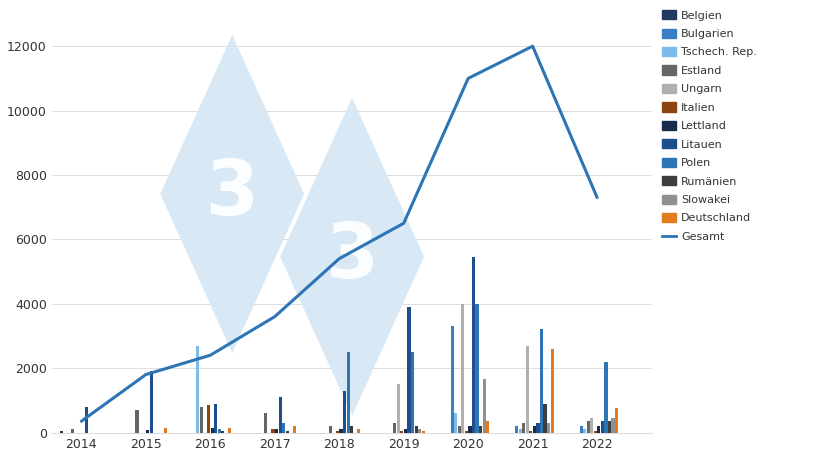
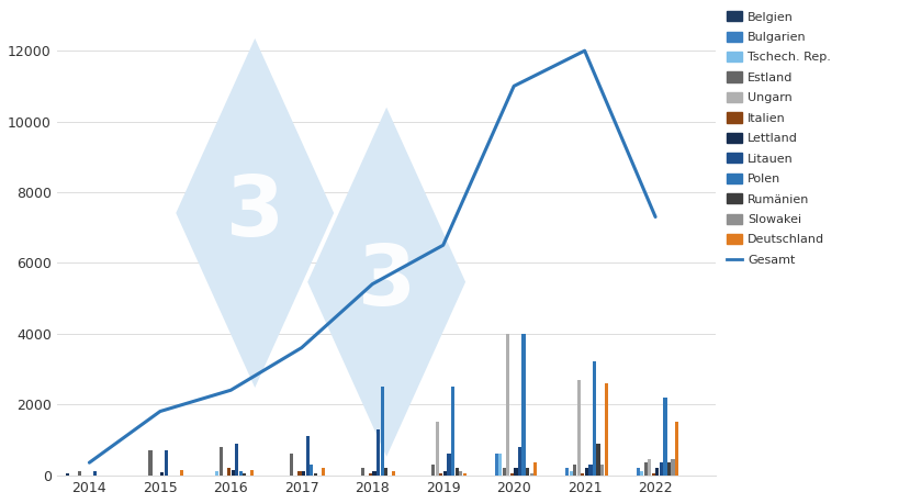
Litauen/2014: 800 -> 100
Litauen/2015: 1900 -> 700
Tschech. Rep./2016: 2700 -> 100
Italien/2016: 850 -> 200
Litauen/2019: 3900 -> 600
Bulgarien/2020: 3300 -> 600
Litauen/2020: 5450 -> 800
Slowakei/2020: 1650 -> 50
Deutschland/2022: 750 -> 1500
